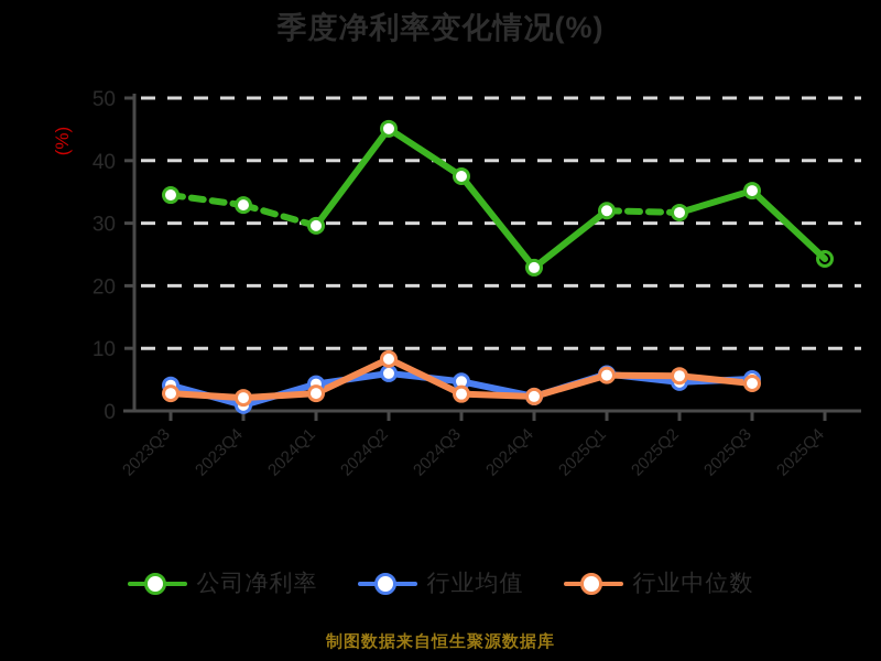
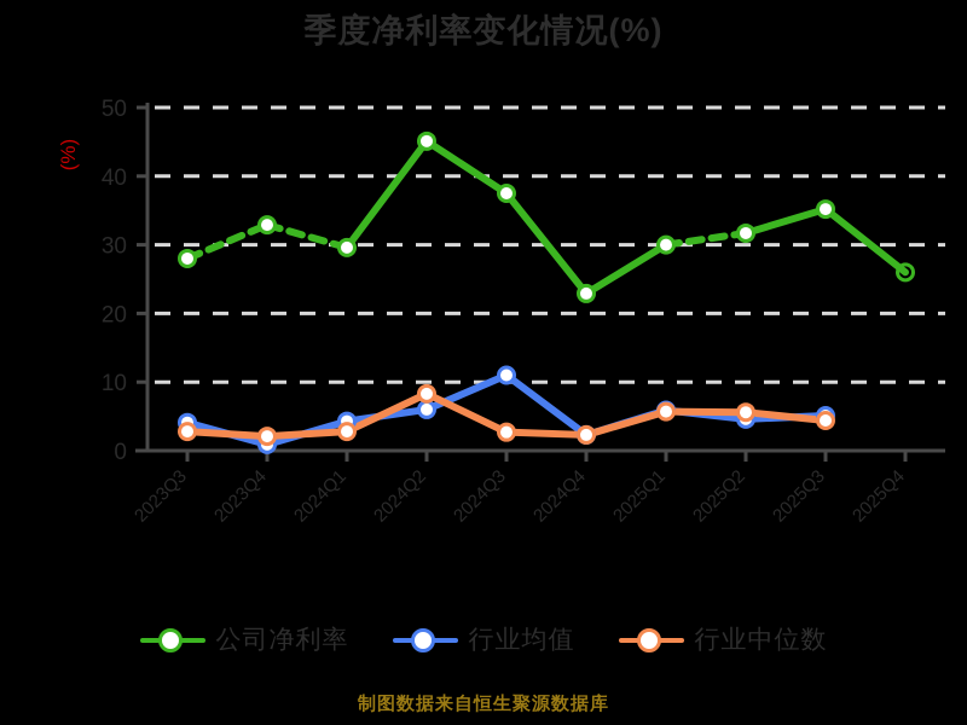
公司净利率/2023Q3: 34 -> 28
行业均值/2024Q3: 5 -> 11
公司净利率/2025Q1: 32 -> 30
公司净利率/2025Q4: 24 -> 26
